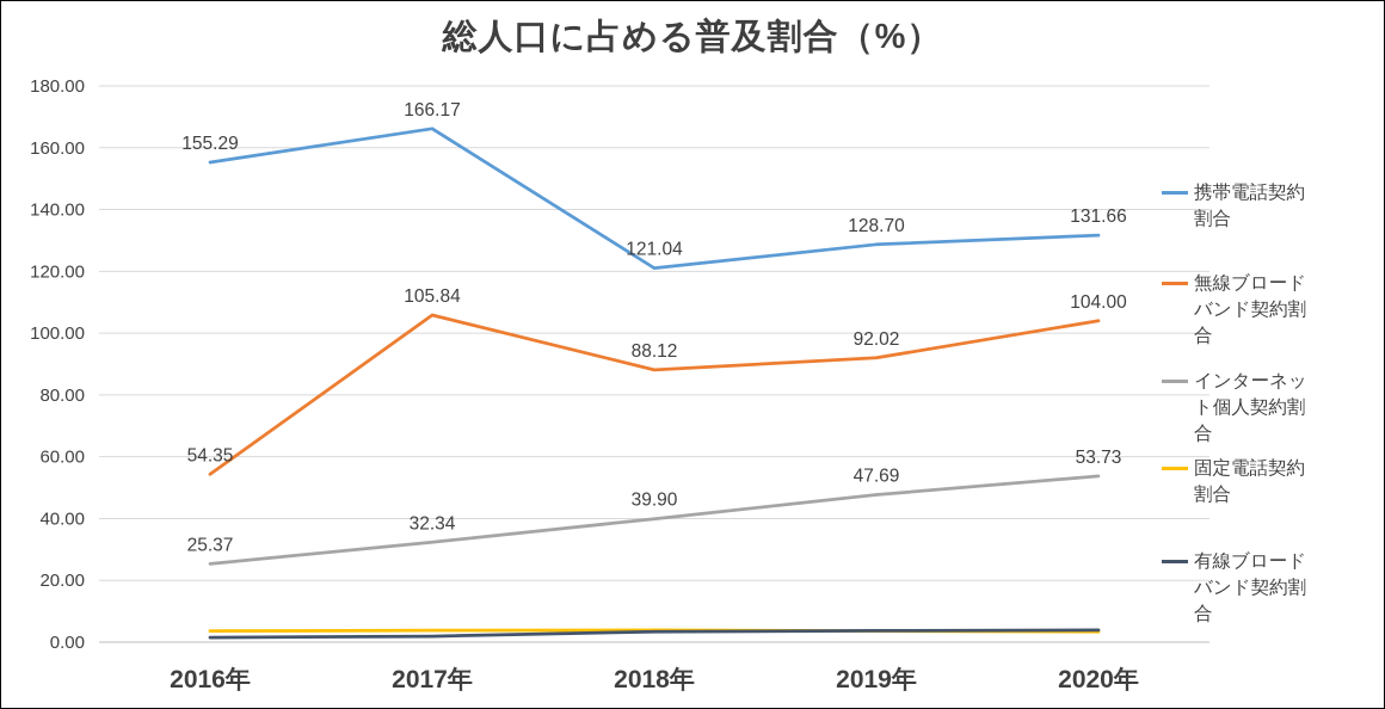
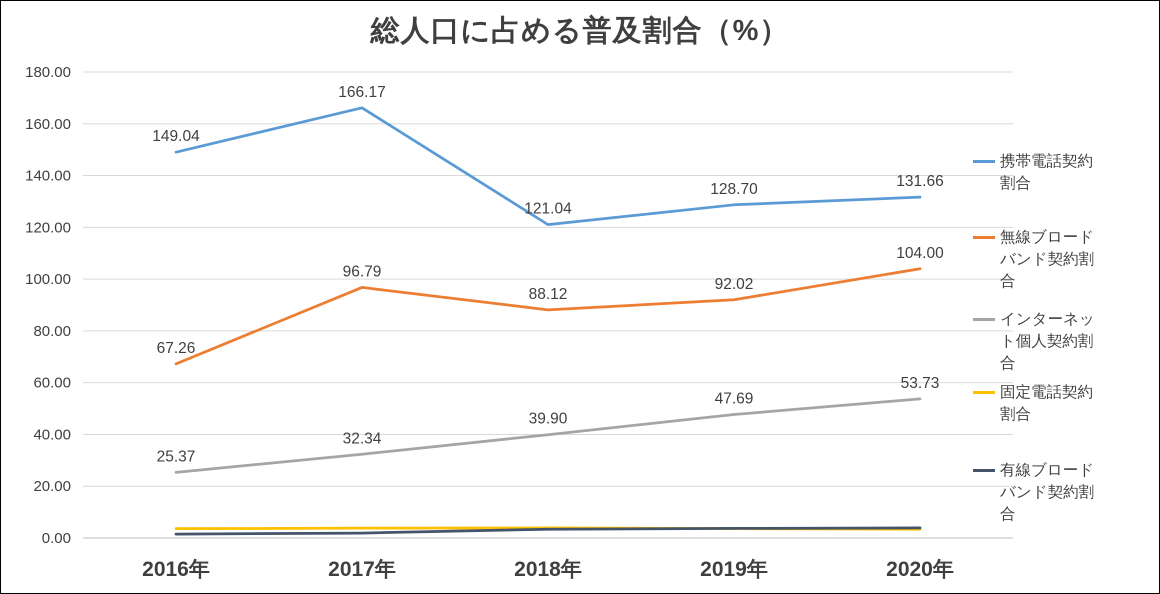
携帯電話契約割合/2016年: 155.29 -> 149.04
無線ブロードバンド契約割合/2016年: 54.35 -> 67.26
無線ブロードバンド契約割合/2017年: 105.84 -> 96.79
